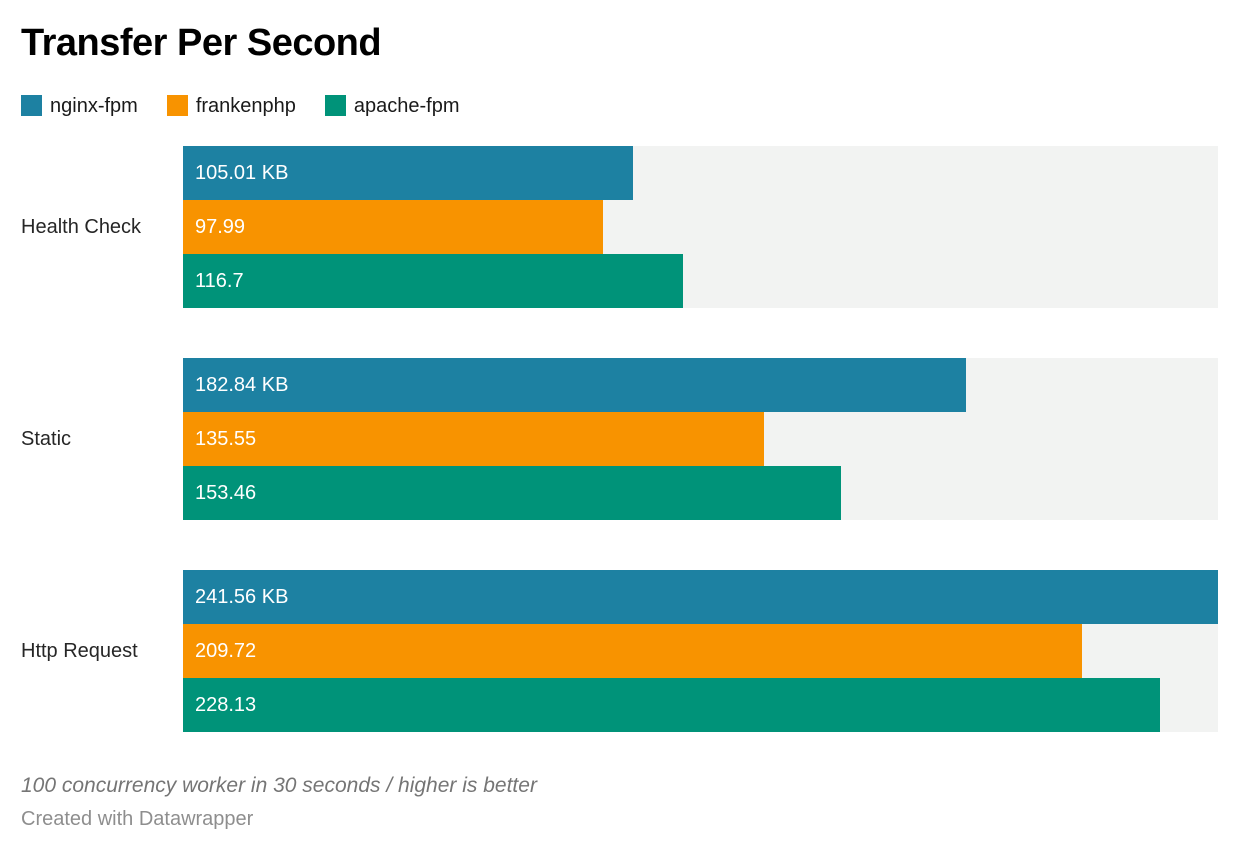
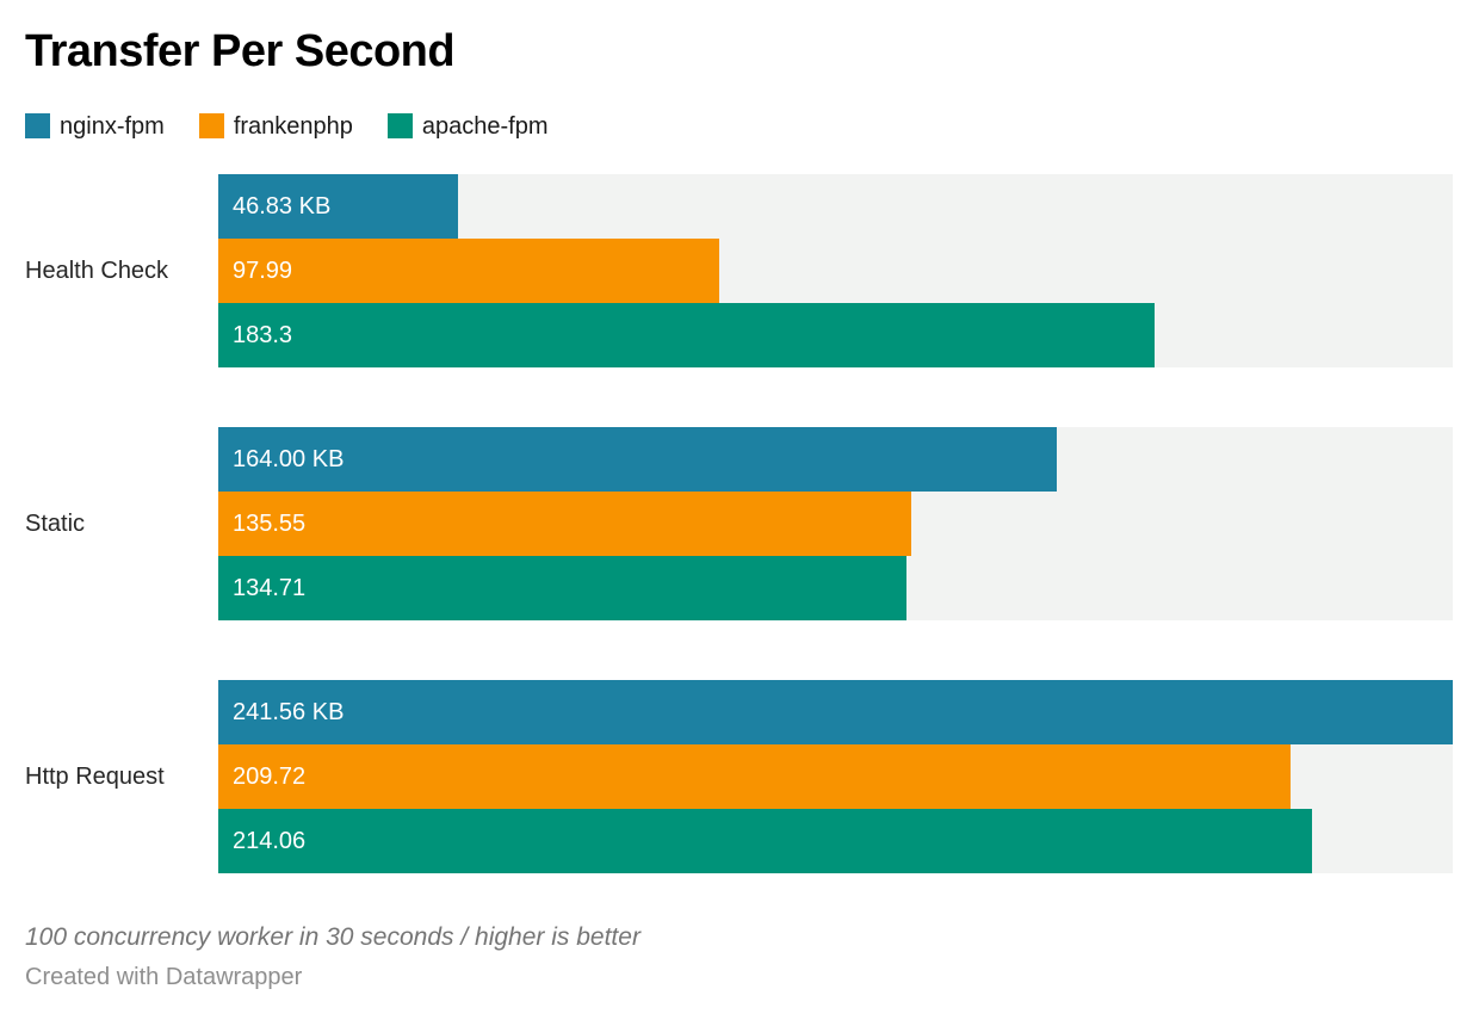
nginx-fpm/Health Check: 105.01 -> 46.83
apache-fpm/Health Check: 116.7 -> 183.3
nginx-fpm/Static: 182.84 -> 164.00
apache-fpm/Static: 153.46 -> 134.71
apache-fpm/Http Request: 228.13 -> 214.06
